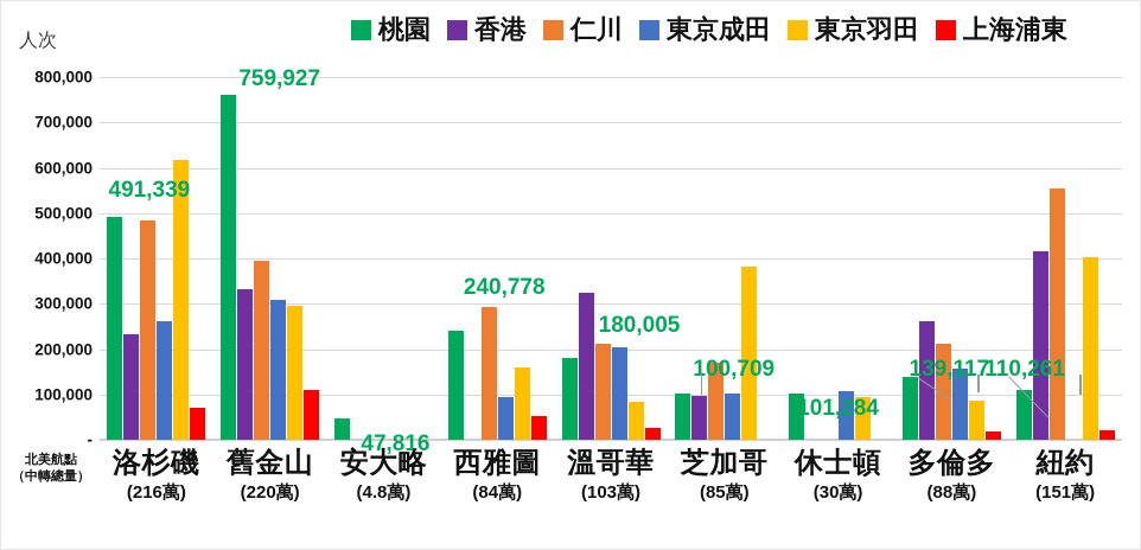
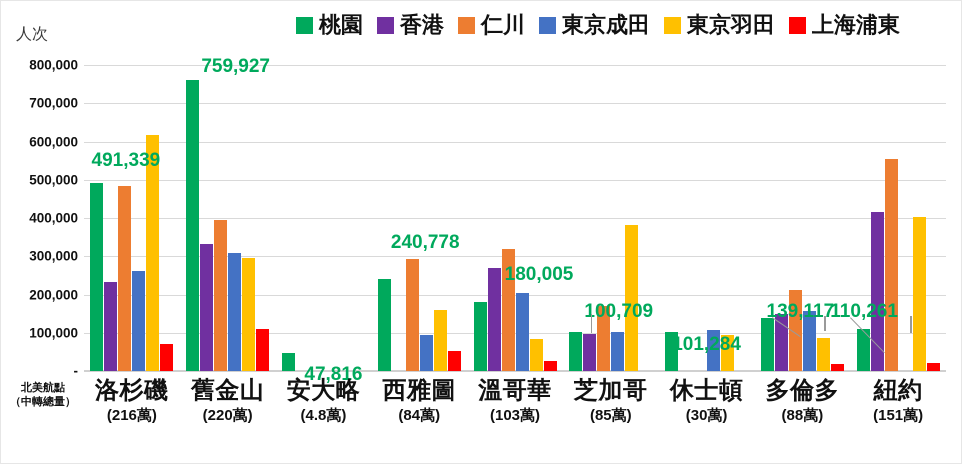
香港/溫哥華: 320000 -> 270000
仁川/溫哥華: 210000 -> 320000
香港/多倫多: 260000 -> 150000
